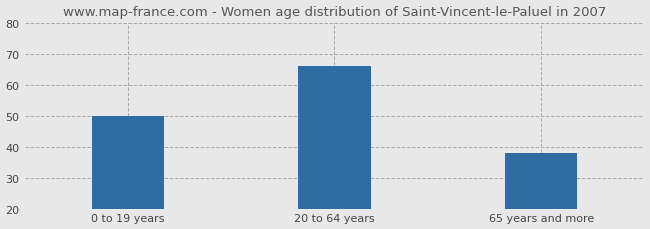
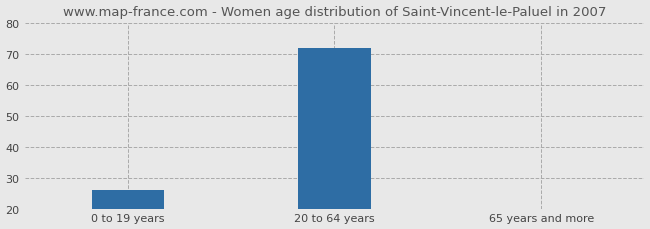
0 to 19 years: 50 -> 26
20 to 64 years: 66 -> 72
65 years and more: 38 -> 20
